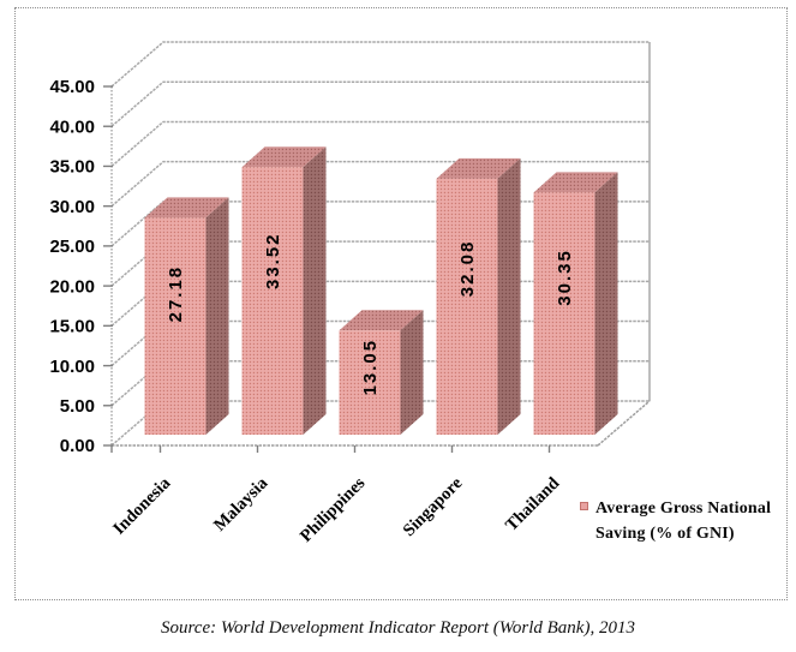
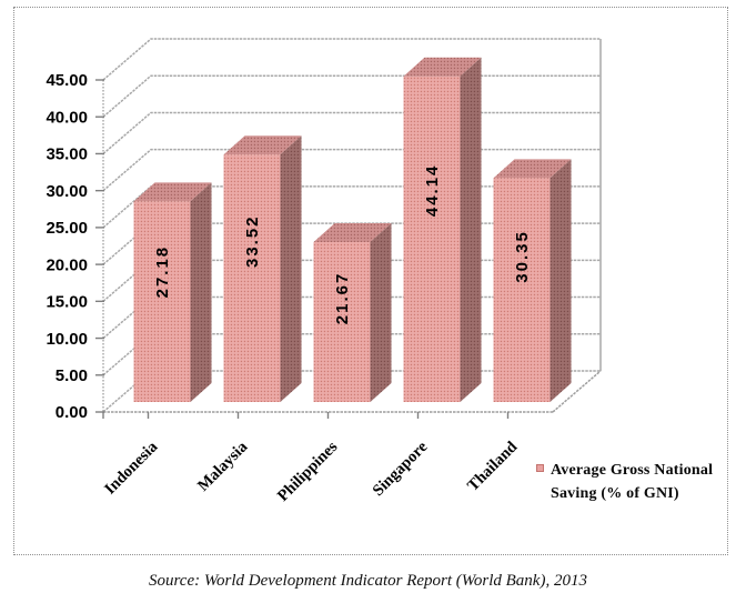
Philippines: 13.05 -> 21.67
Singapore: 32.08 -> 44.14
